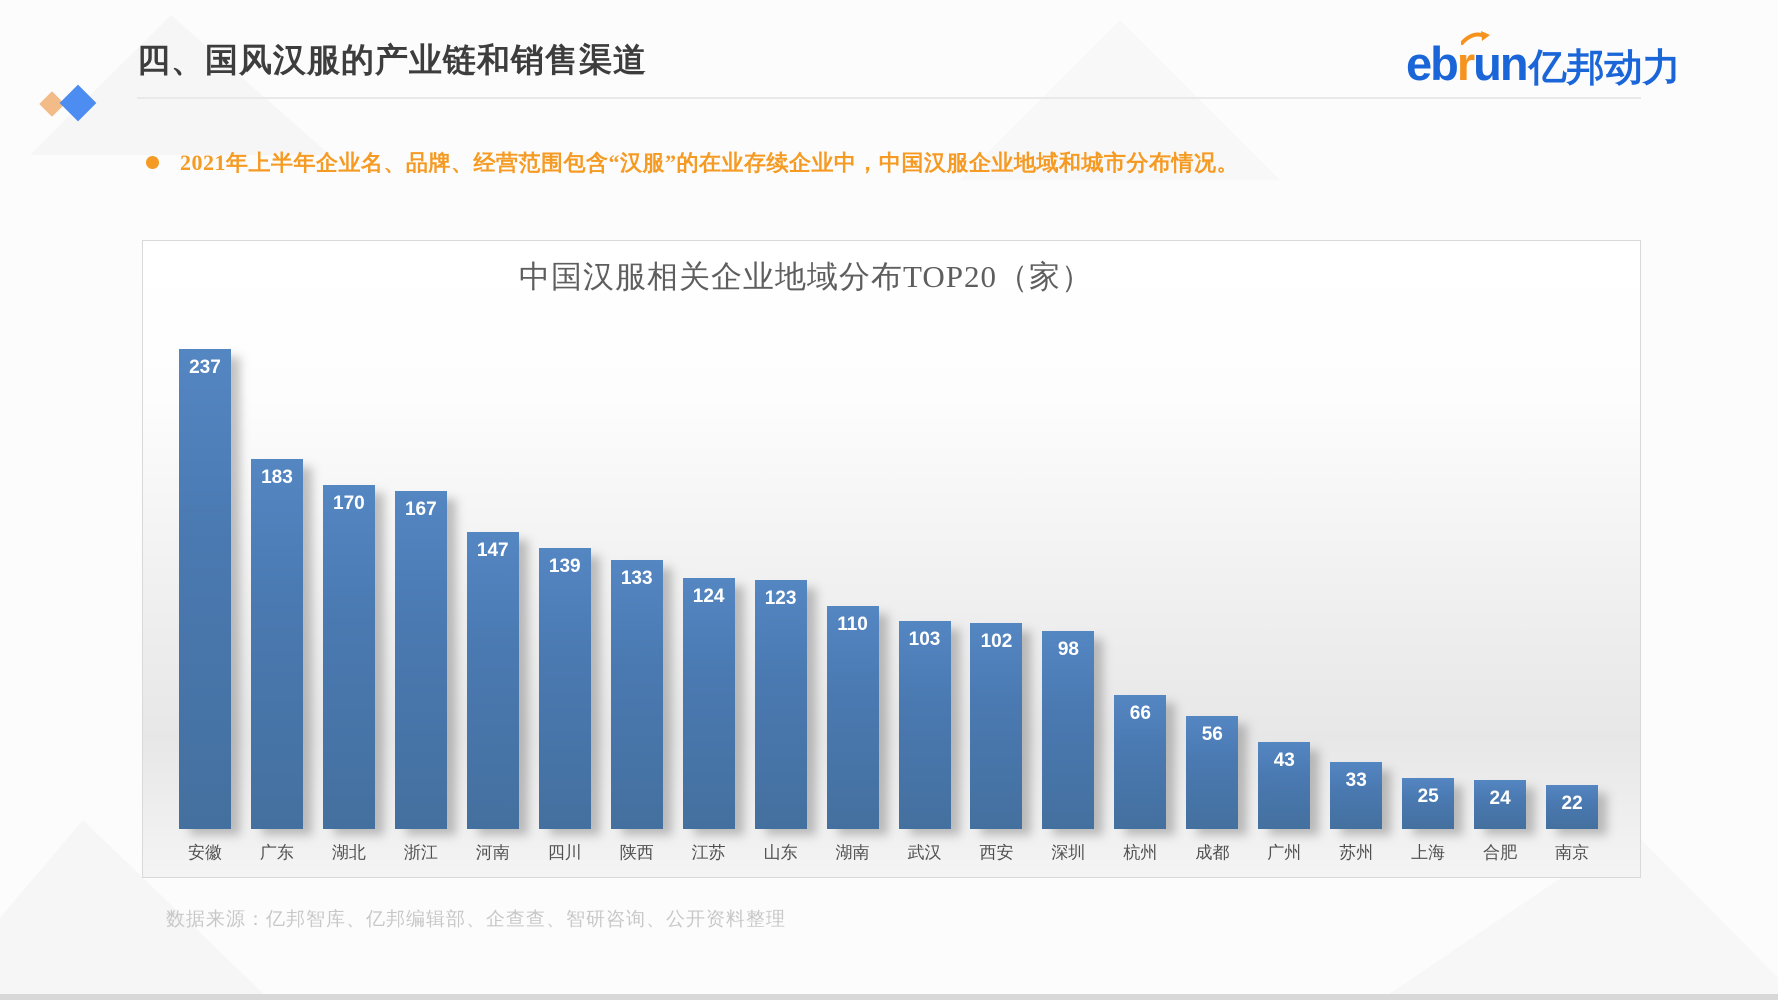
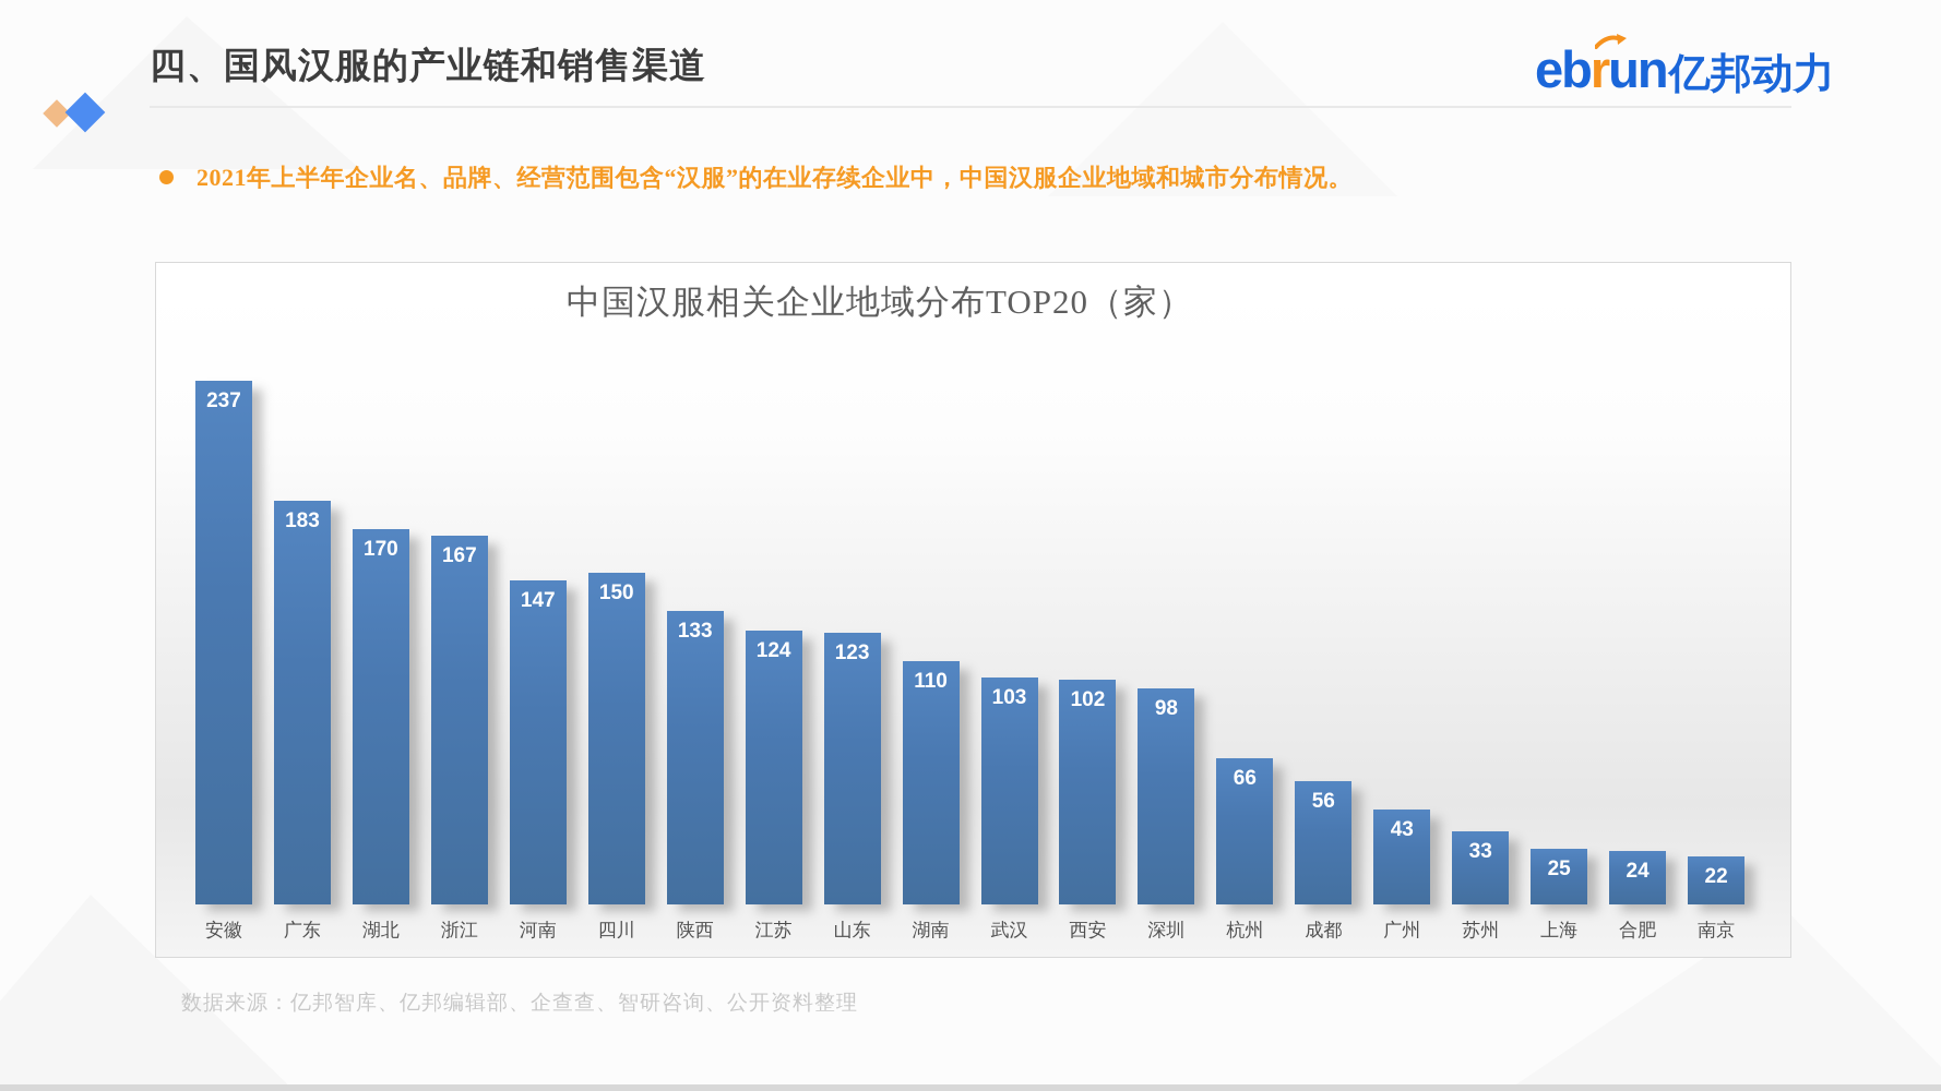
四川: 139 -> 150
